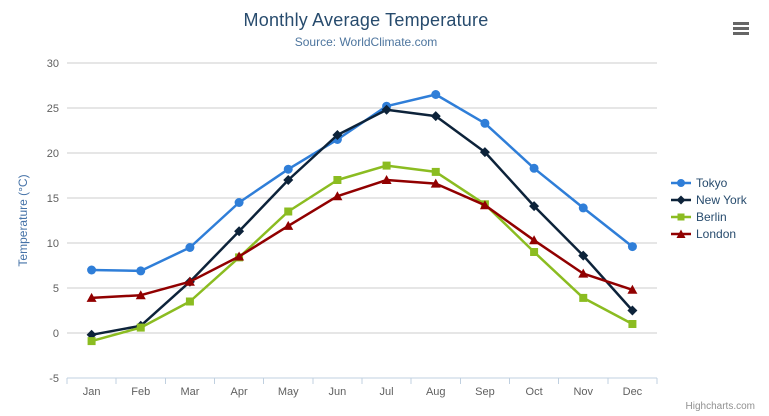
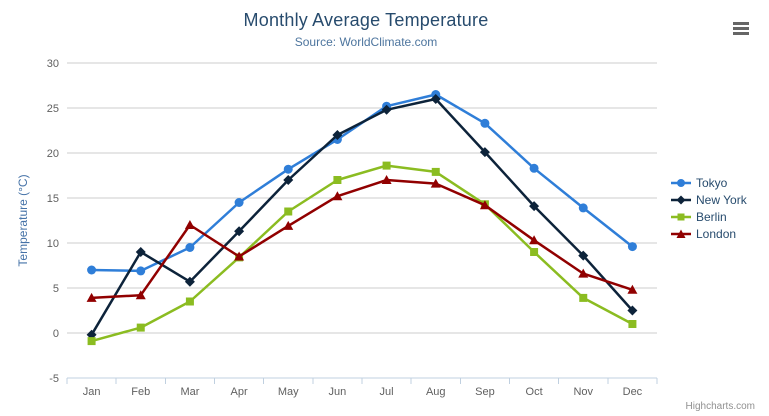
New York/Feb: 1 -> 9
London/Mar: 6 -> 12
New York/Aug: 24 -> 26
